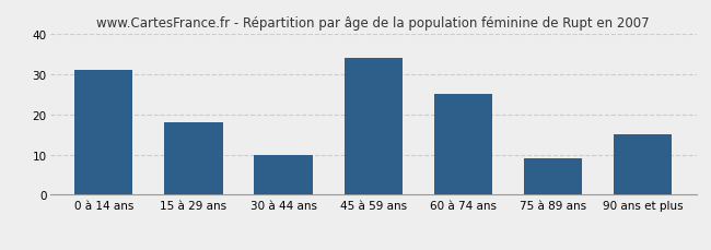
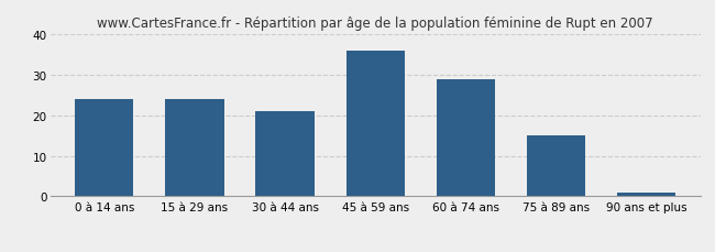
0 à 14 ans: 31 -> 24
15 à 29 ans: 18 -> 24
30 à 44 ans: 10 -> 21
45 à 59 ans: 34 -> 36
60 à 74 ans: 25 -> 29
75 à 89 ans: 9 -> 15
90 ans et plus: 15 -> 1
